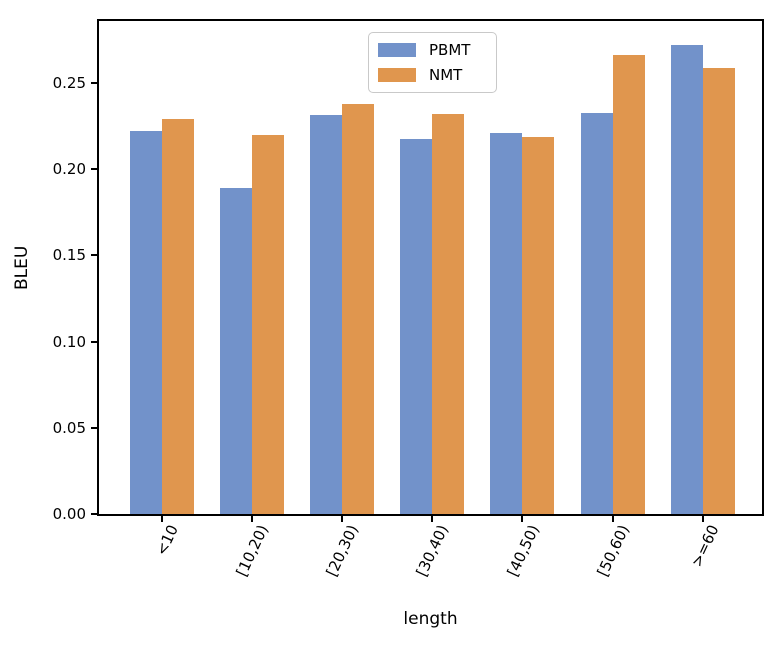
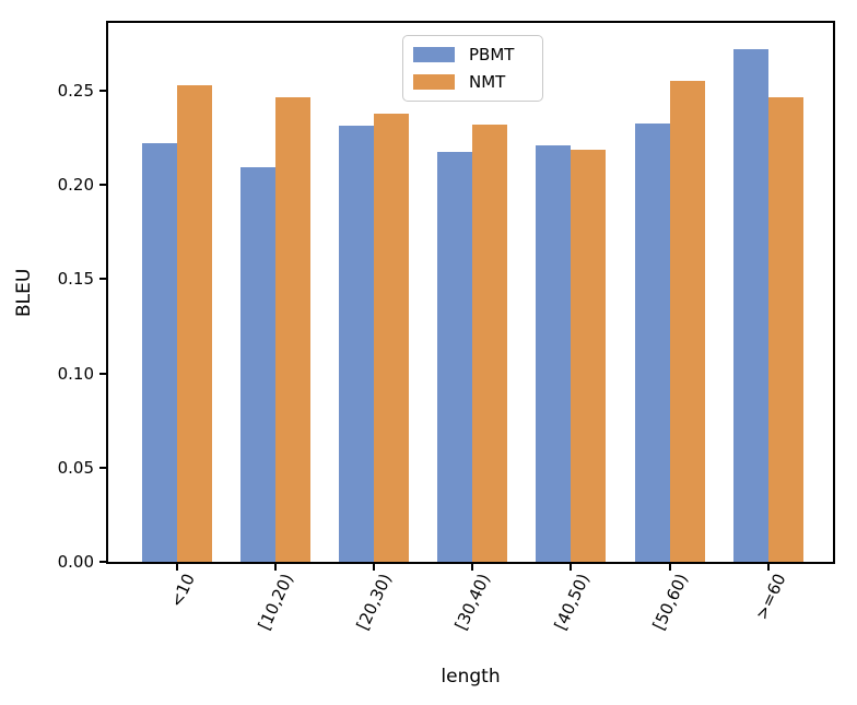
NMT/<10: 0.229 -> 0.253
PBMT/[10,20): 0.189 -> 0.209
NMT/[10,20): 0.220 -> 0.246
NMT/[50,60): 0.266 -> 0.256
NMT/>=60: 0.259 -> 0.246
